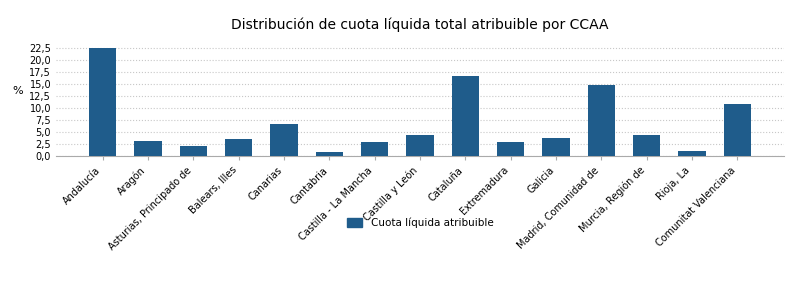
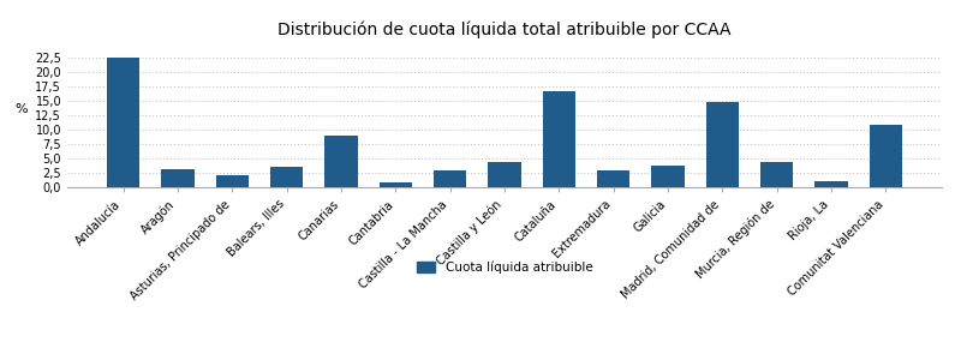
Canarias: 6,7 -> 9,0
